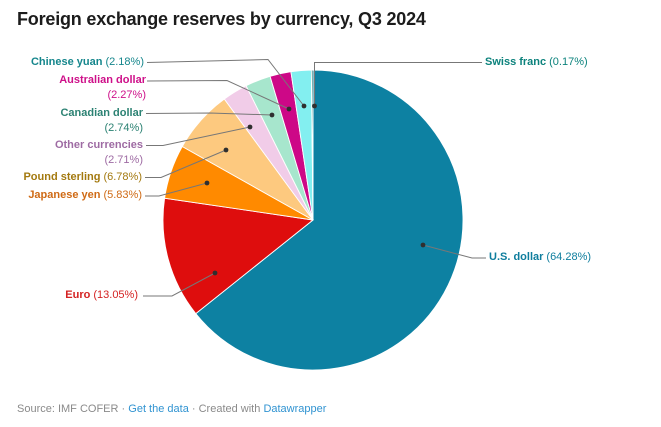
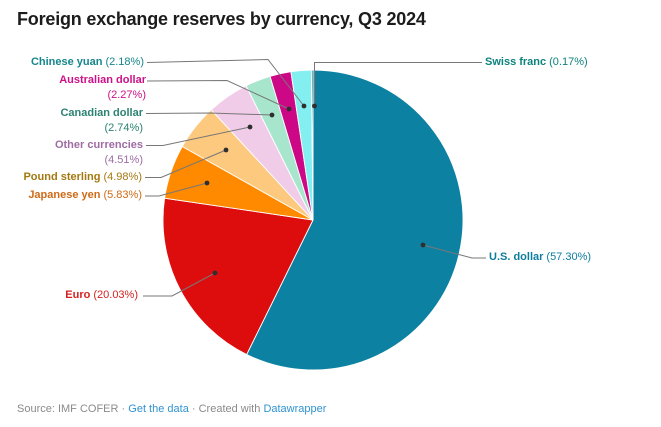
U.S. dollar: 64.28% -> 57.30%
Euro: 13.05% -> 20.03%
Pound sterling: 6.78% -> 4.98%
Other currencies: 2.71% -> 4.51%
